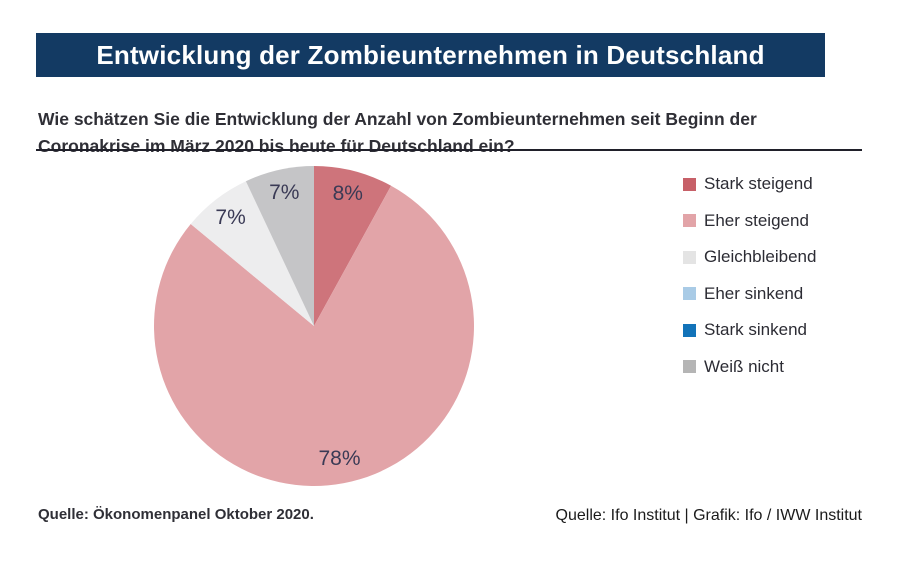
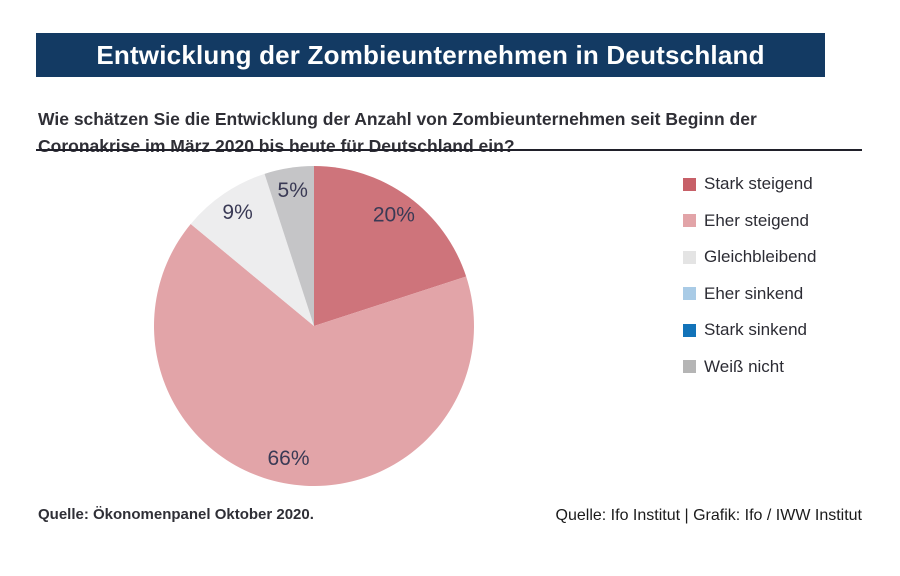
Stark steigend: 8% -> 20%
Eher steigend: 78% -> 66%
Gleichbleibend: 7% -> 9%
Weiß nicht: 7% -> 5%
